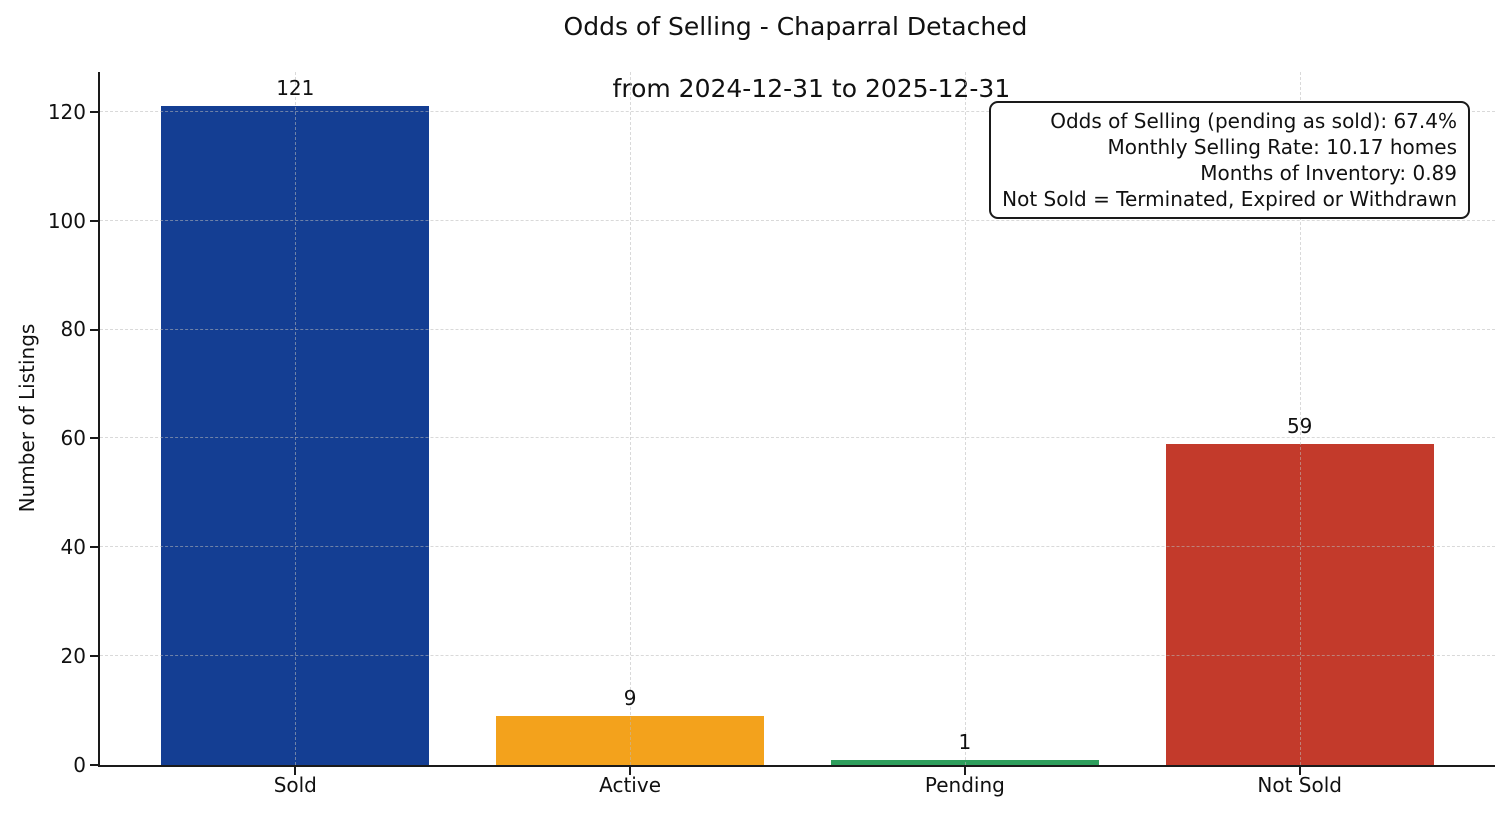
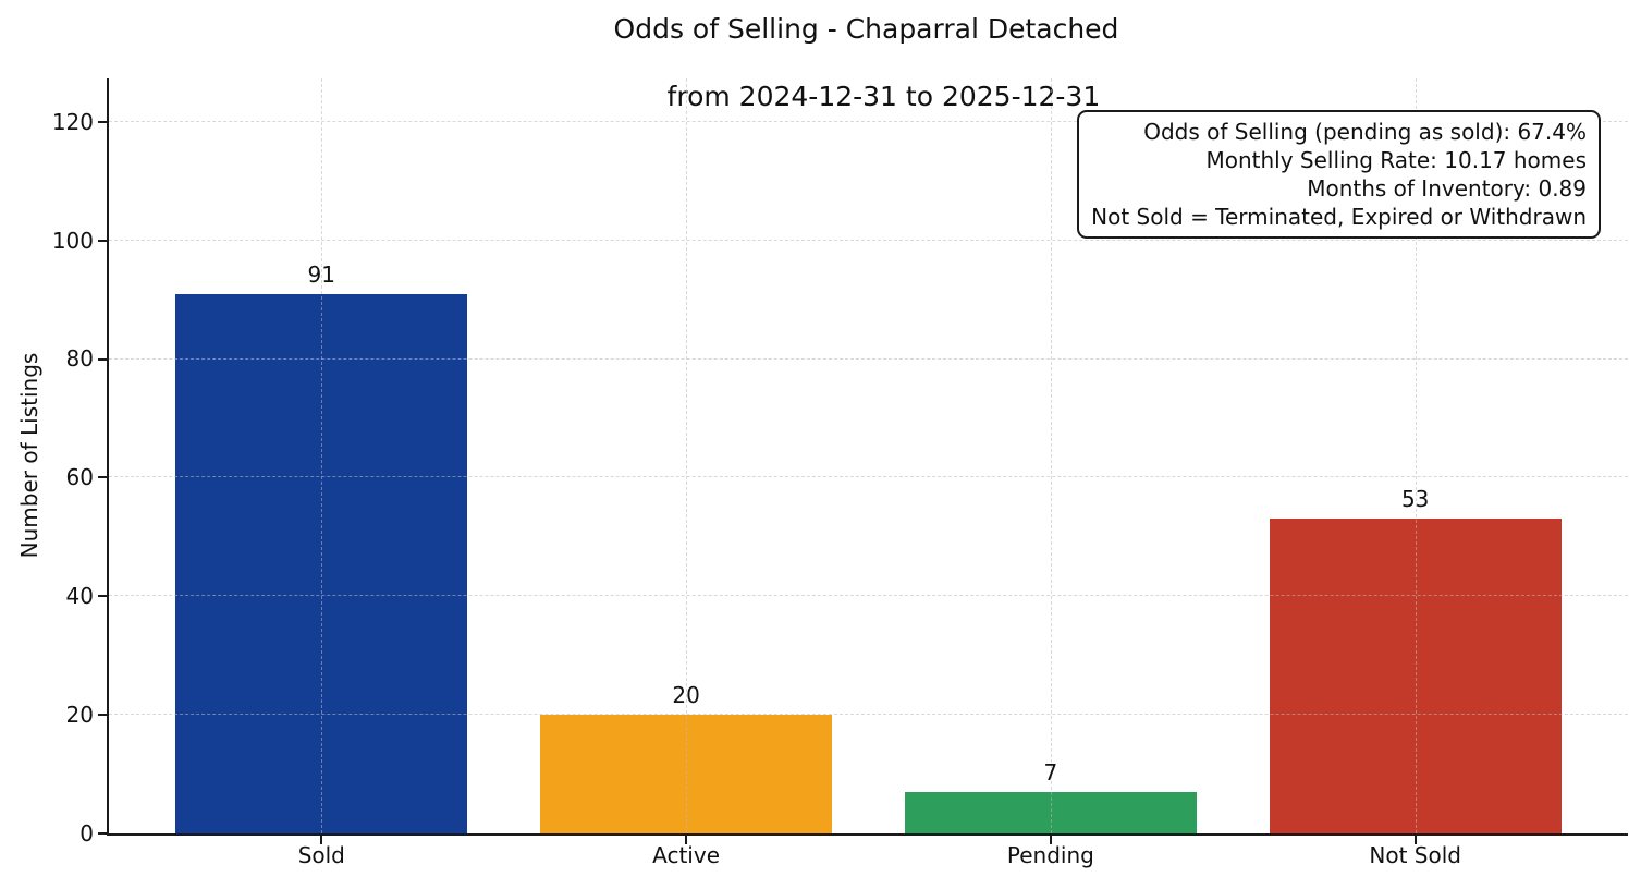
Sold: 121 -> 91
Active: 9 -> 20
Pending: 1 -> 7
Not Sold: 59 -> 53
